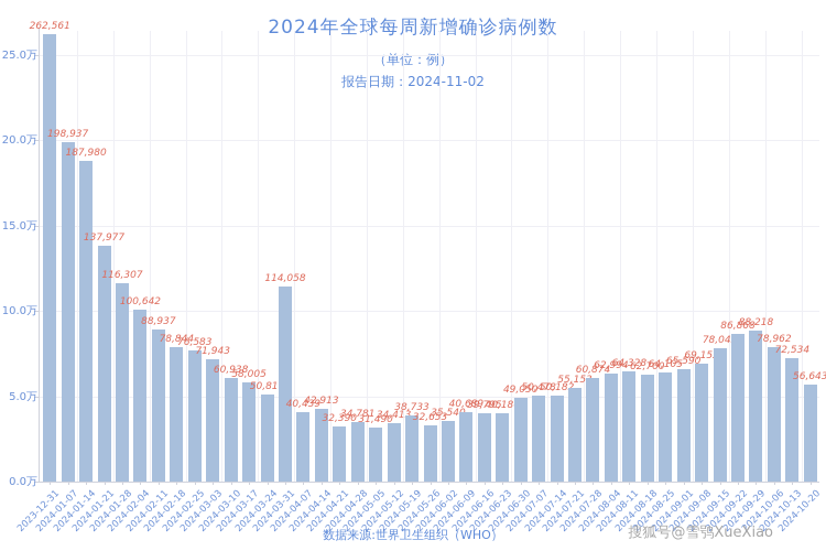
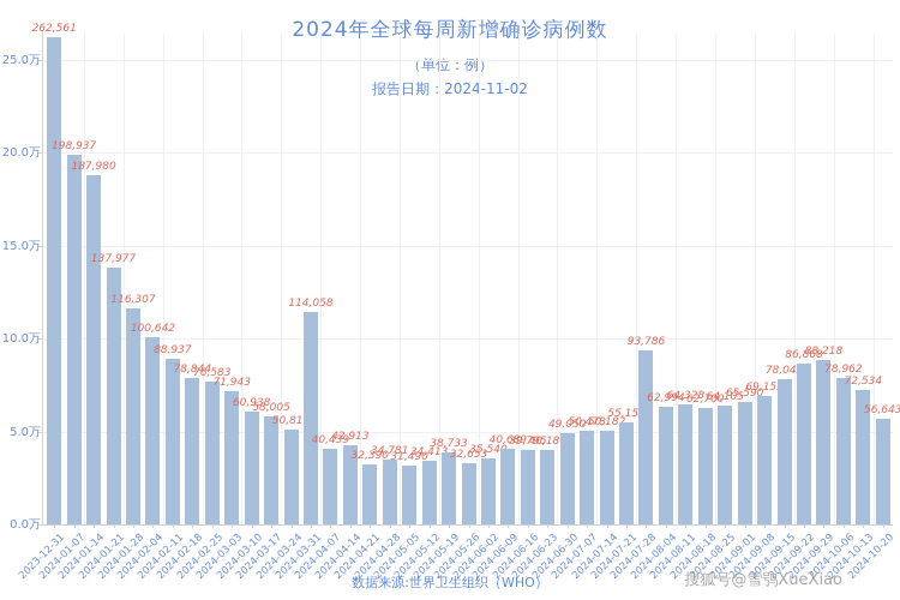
2024-07-28: 60,874 -> 93,786
